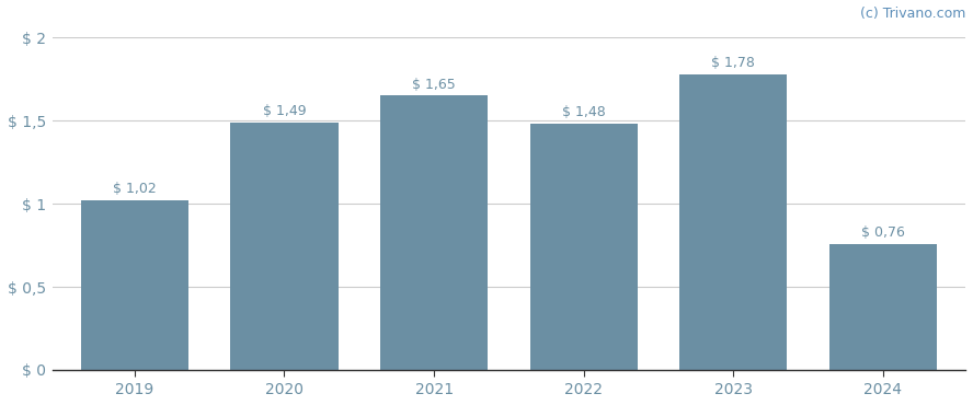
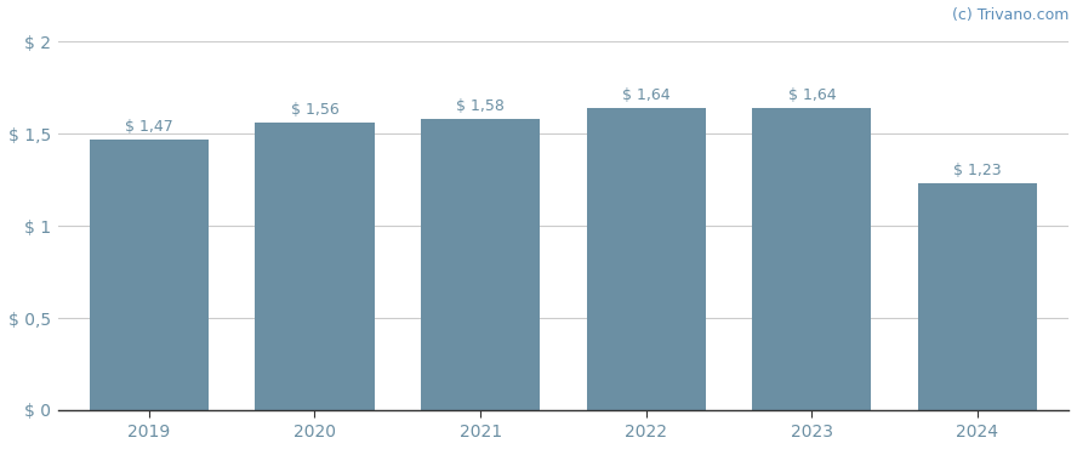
2019: 1,02 -> 1,47
2020: 1,49 -> 1,56
2021: 1,65 -> 1,58
2022: 1,48 -> 1,64
2023: 1,78 -> 1,64
2024: 0,76 -> 1,23
